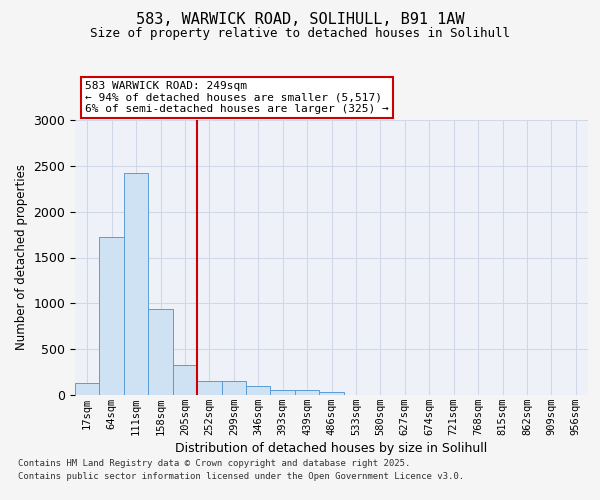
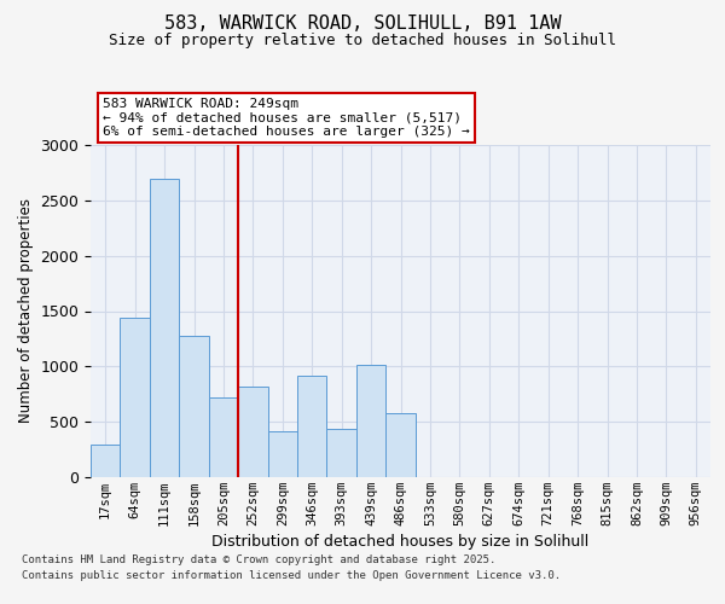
17sqm: 130 -> 300
64sqm: 1720 -> 1440
111sqm: 2420 -> 2700
158sqm: 940 -> 1280
205sqm: 330 -> 720
252sqm: 160 -> 820
299sqm: 160 -> 420
346sqm: 100 -> 920
393sqm: 60 -> 440
439sqm: 50 -> 1020
486sqm: 30 -> 580
